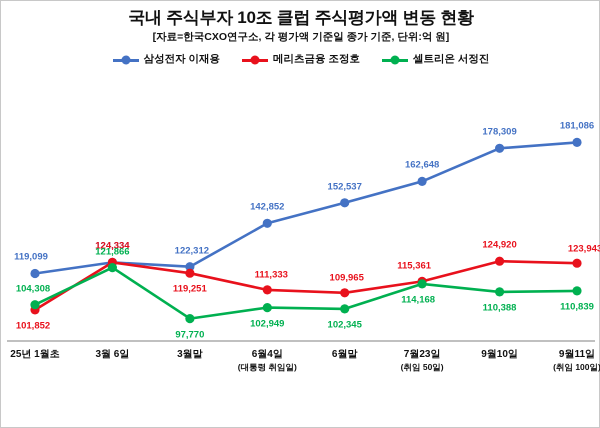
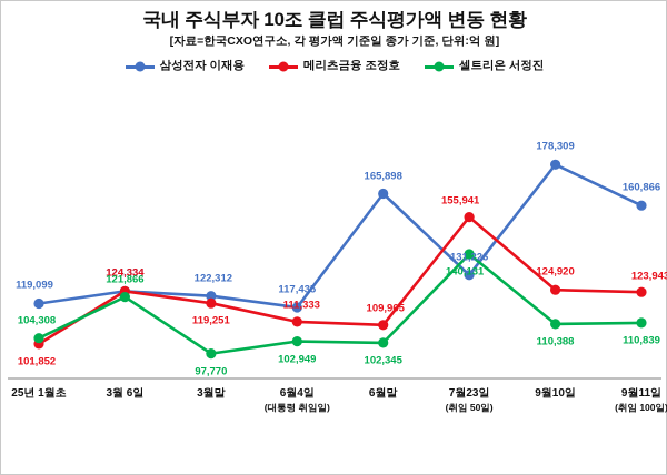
삼성전자 이재용/6월4일: 142,852 -> 117,435
삼성전자 이재용/6월말: 152,537 -> 165,898
삼성전자 이재용/7월23일: 162,648 -> 131,226
메리츠금융 조정호/7월23일: 115,361 -> 155,941
셀트리온 서정진/7월23일: 114,168 -> 140,131
삼성전자 이재용/9월11일: 181,086 -> 160,866
